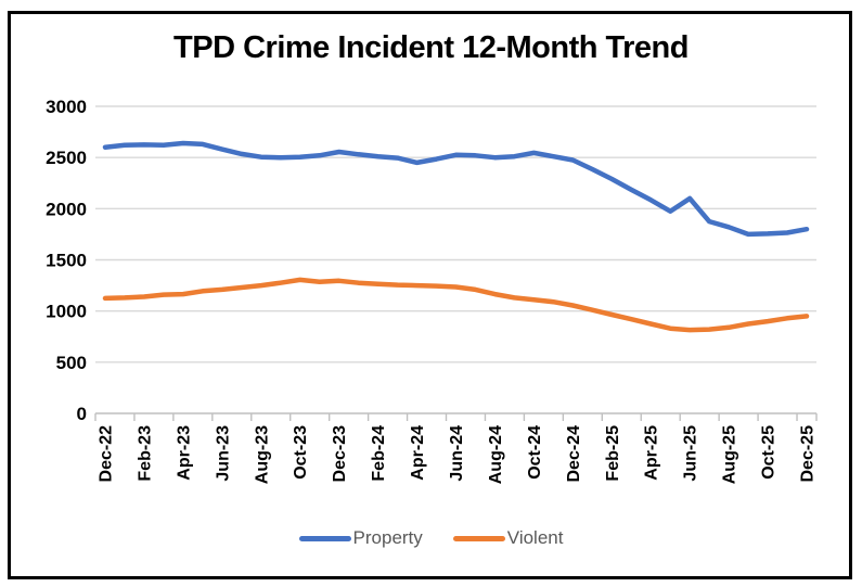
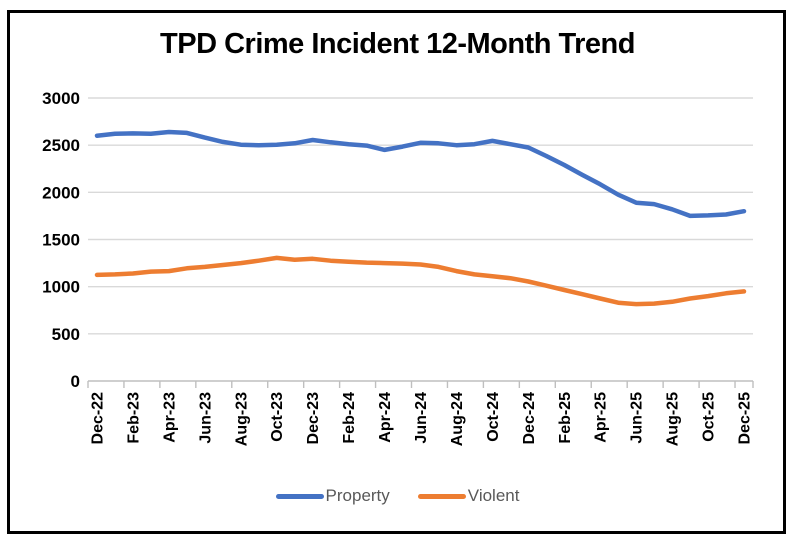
Property/Jun-25: 2100 -> 1900
